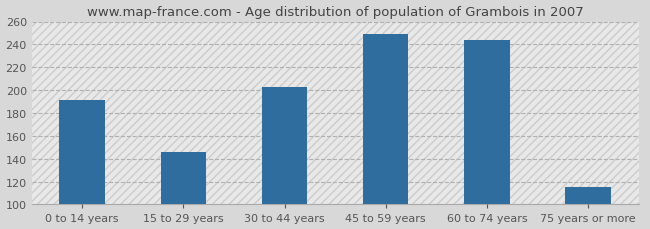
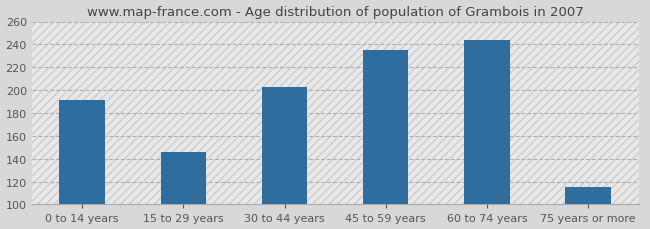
45 to 59 years: 249 -> 235
